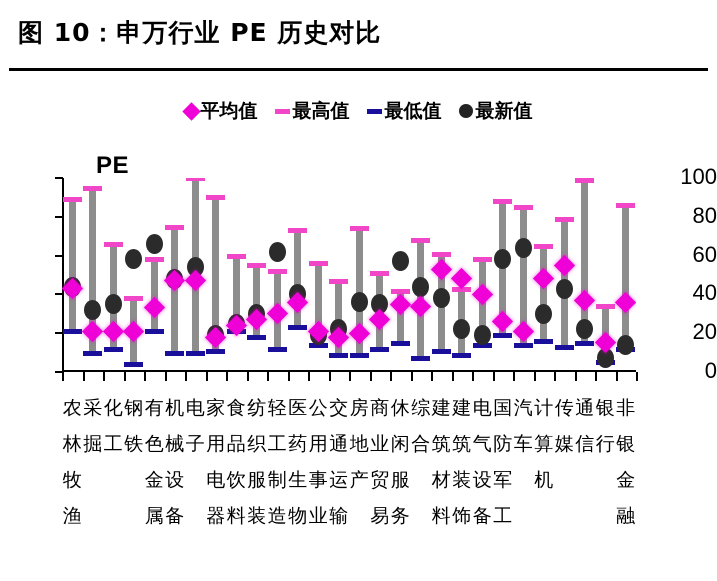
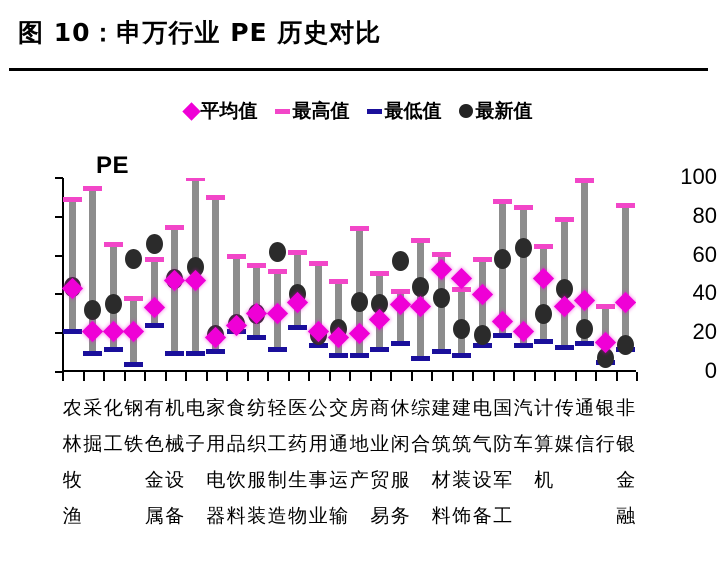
最低值/有色金属: 21 -> 24
平均值/纺织服装: 27 -> 30
最高值/医药生物: 73 -> 62
平均值/传媒: 55 -> 34
